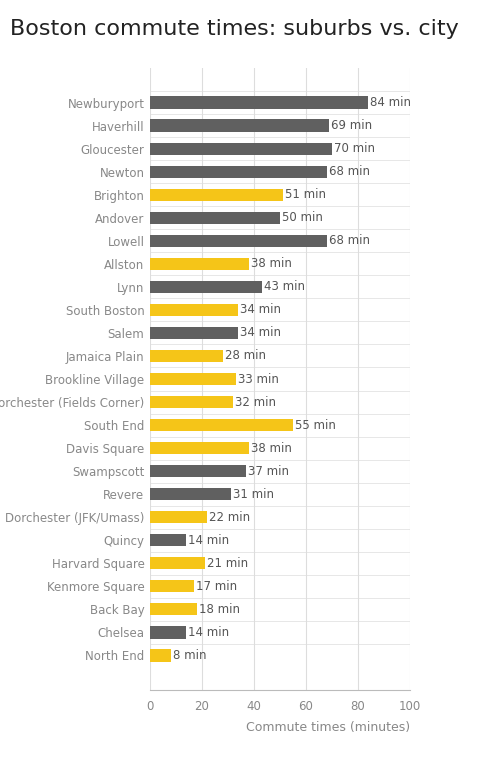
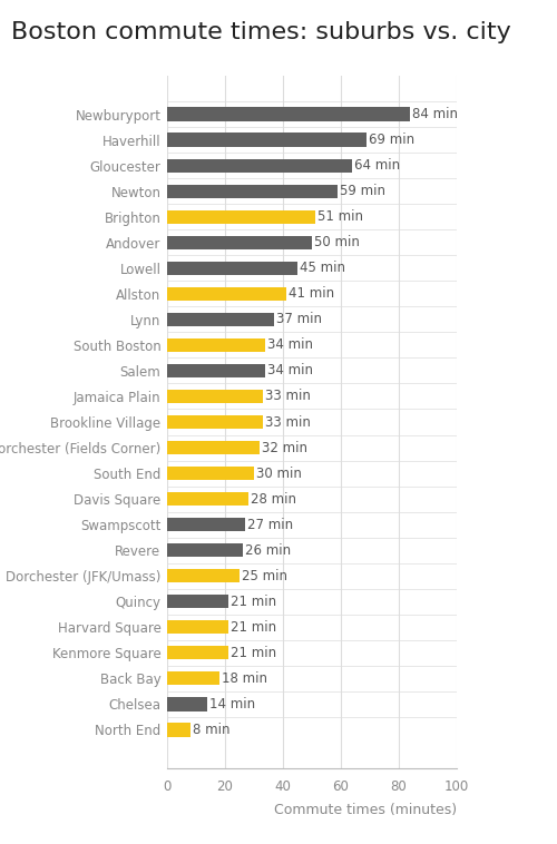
Gloucester: 70 -> 64
Newton: 68 -> 59
Lowell: 68 -> 45
Allston: 38 -> 41
Lynn: 43 -> 37
Jamaica Plain: 28 -> 33
South End: 55 -> 30
Davis Square: 38 -> 28
Swampscott: 37 -> 27
Revere: 31 -> 26
Dorchester (JFK/Umass): 22 -> 25
Quincy: 14 -> 21
Kenmore Square: 17 -> 21
